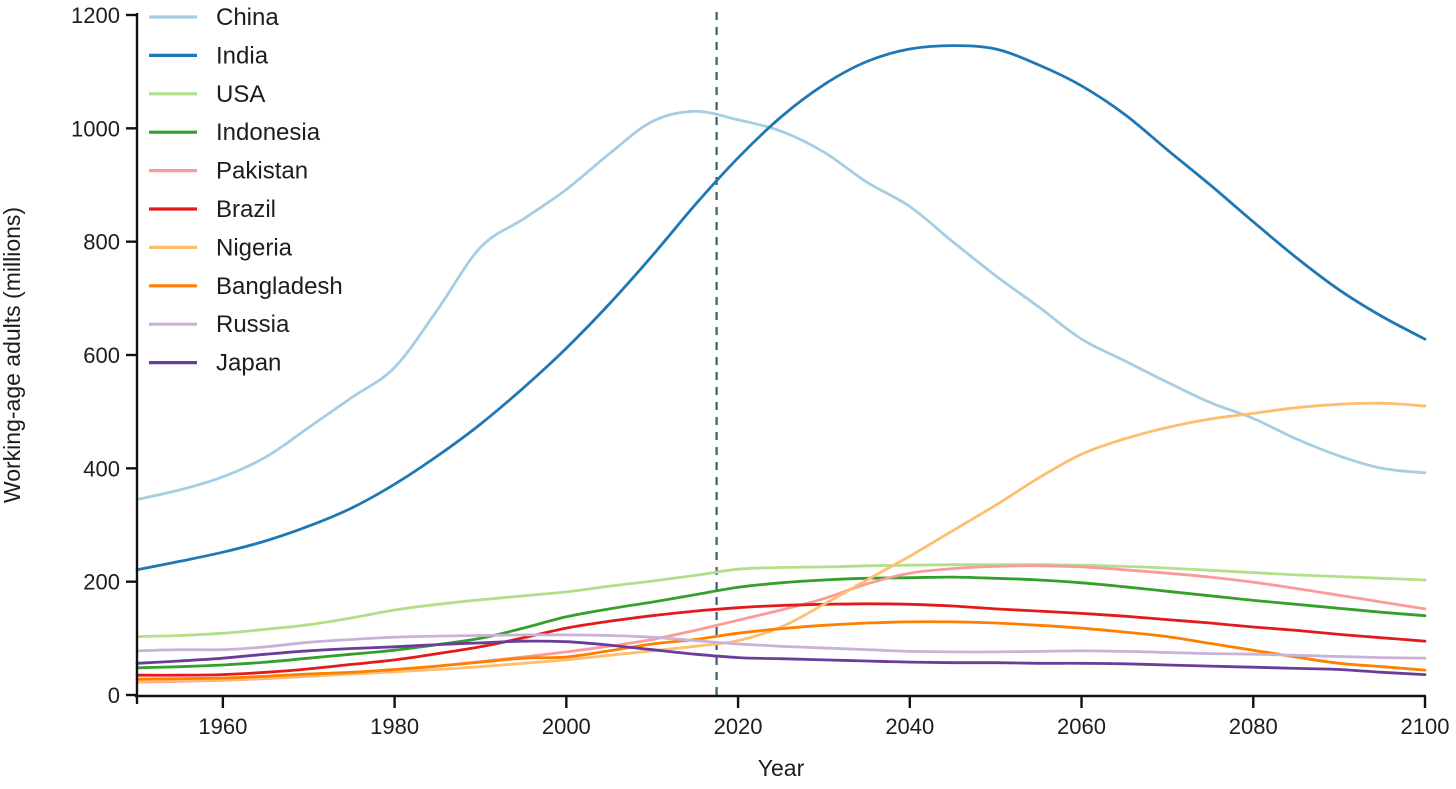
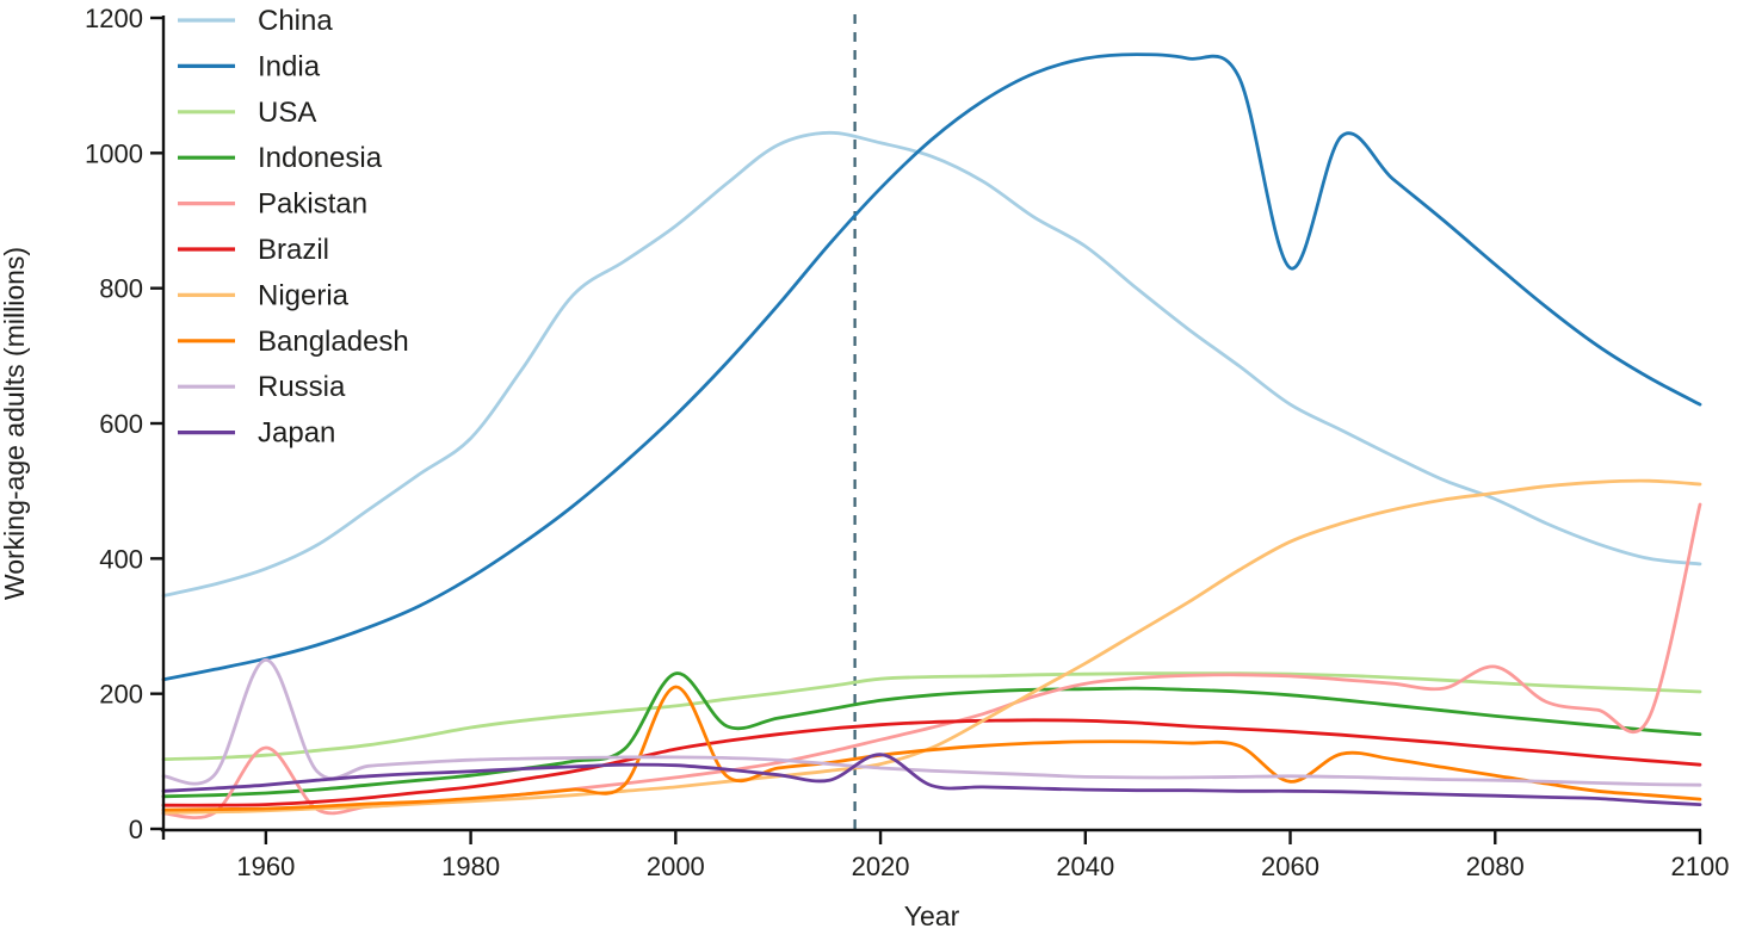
Pakistan/1960: 30 -> 120
Russia/1960: 80 -> 250
Indonesia/2000: 140 -> 230
Bangladesh/2000: 70 -> 210
Japan/2020: 70 -> 110
India/2060: 1080 -> 830
Bangladesh/2060: 120 -> 70
Pakistan/2080: 200 -> 240
Pakistan/2100: 150 -> 480
